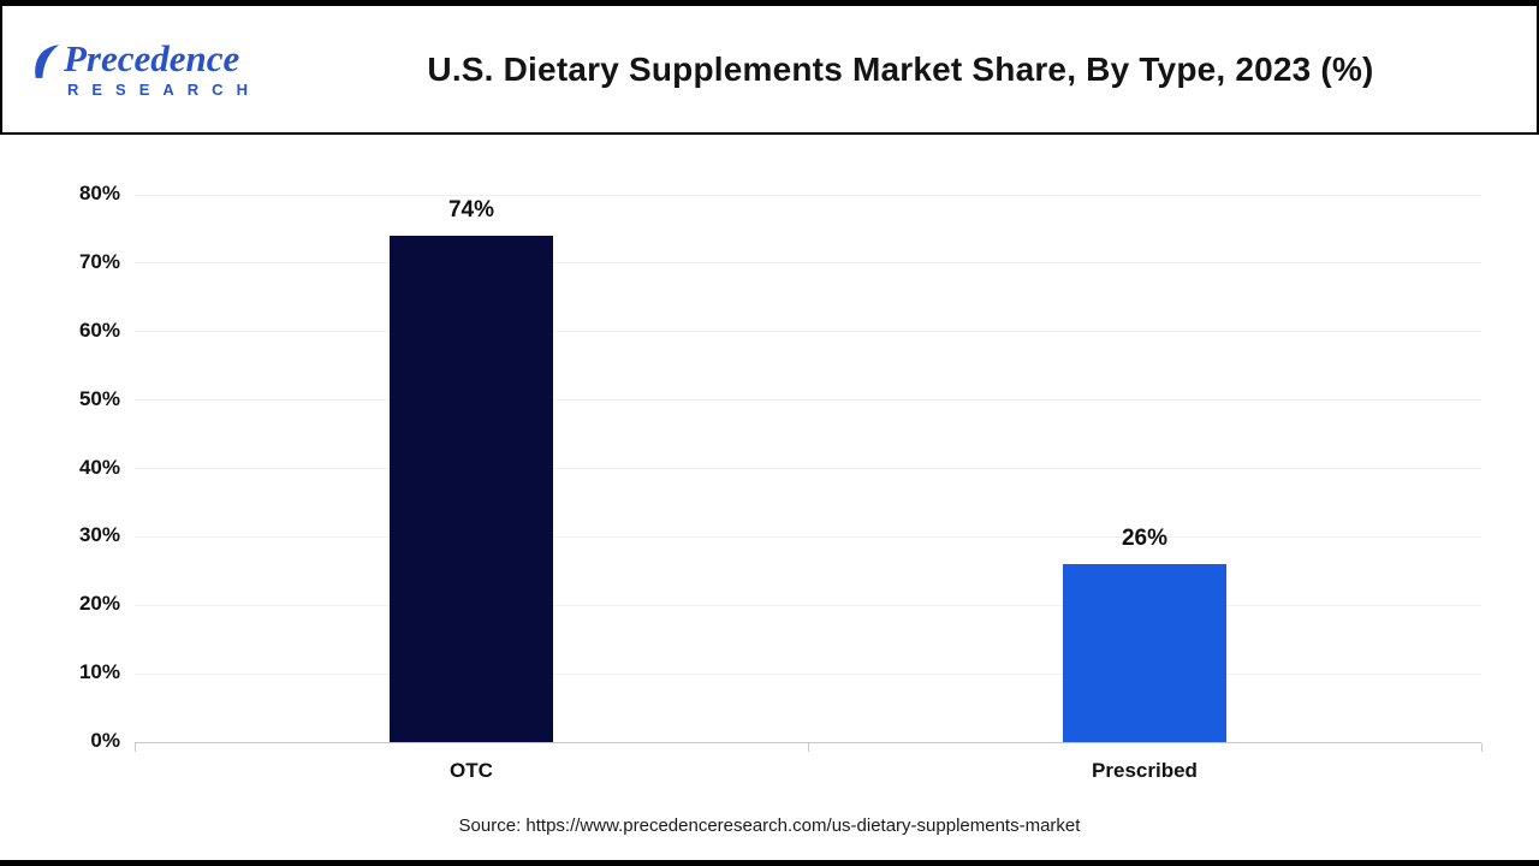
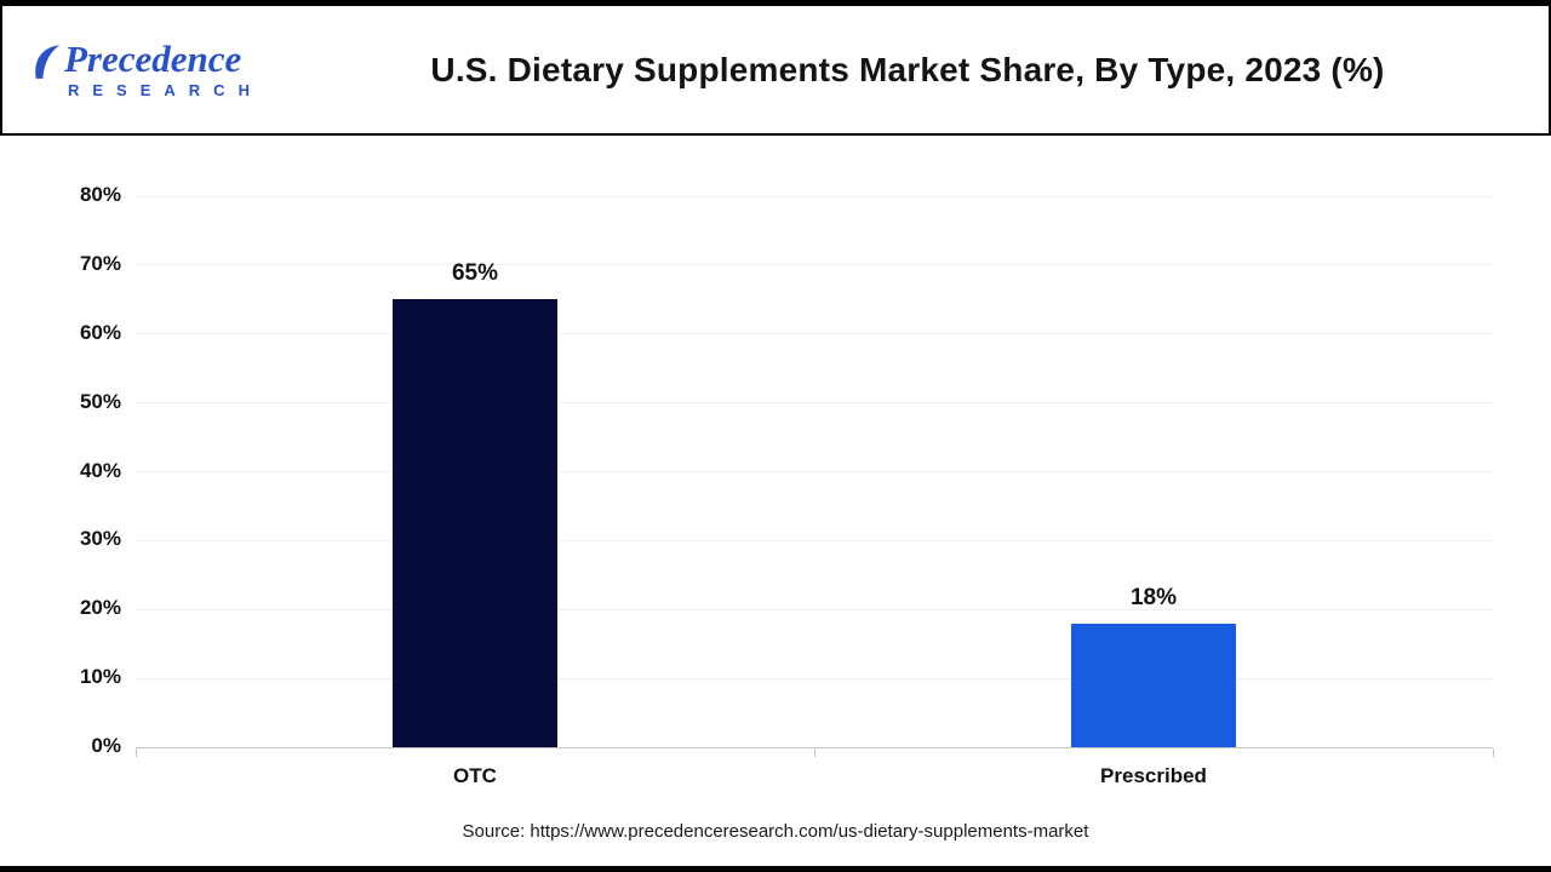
OTC: 74% -> 65%
Prescribed: 26% -> 18%
